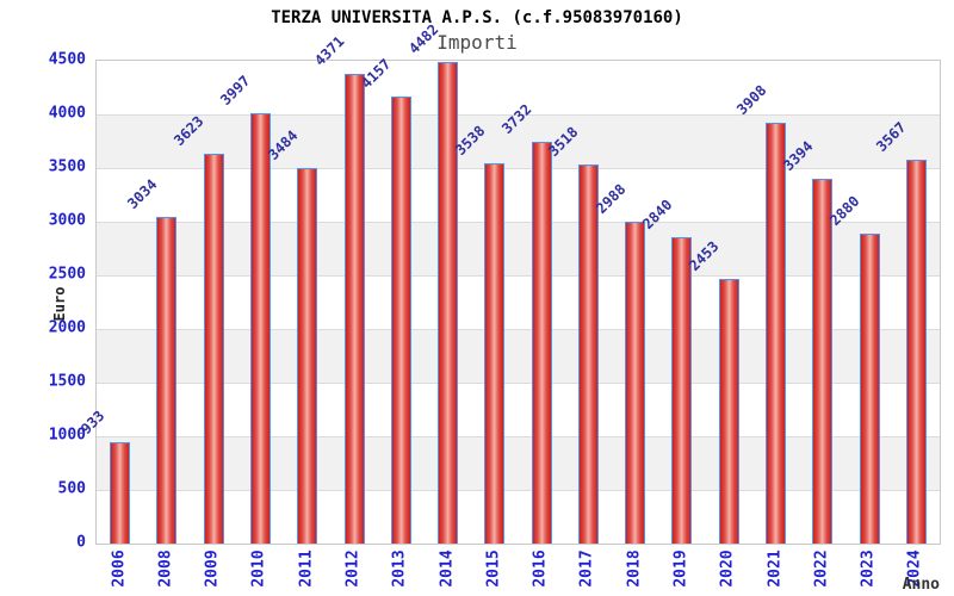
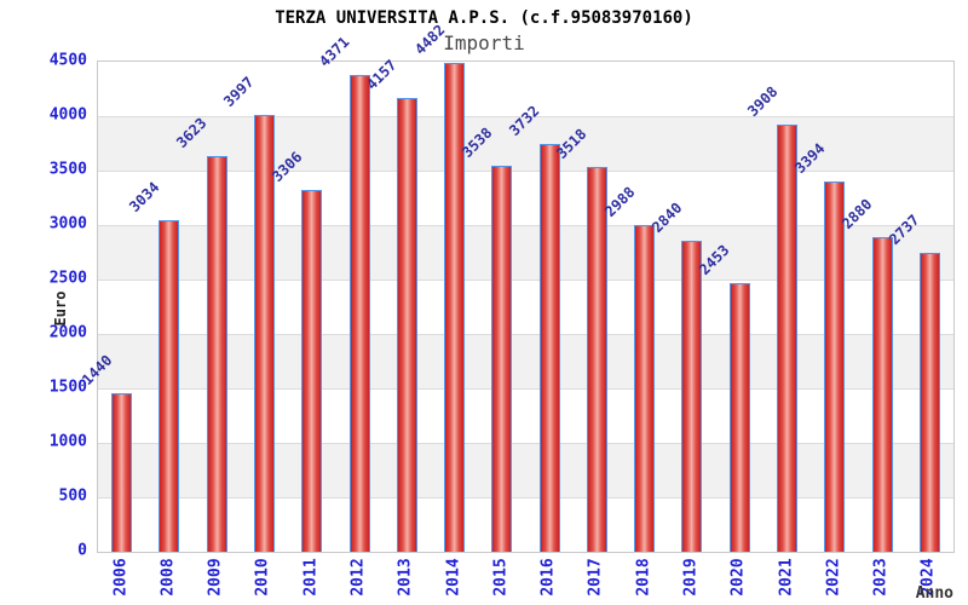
2006: 933 -> 1440
2011: 3484 -> 3306
2024: 3567 -> 2737
